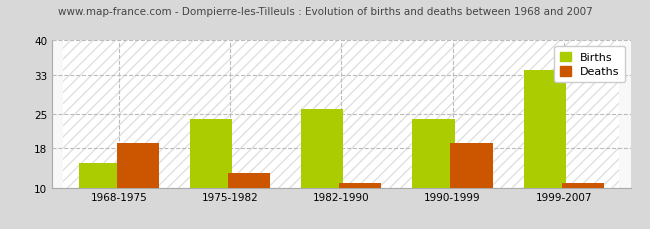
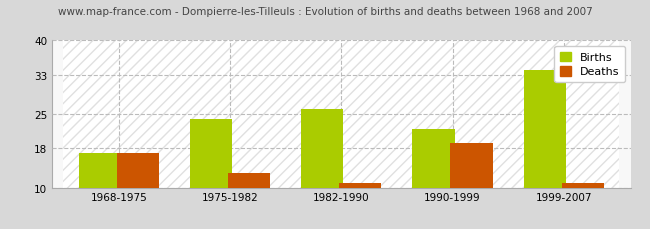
Births/1968-1975: 15 -> 17
Deaths/1968-1975: 19 -> 17
Births/1990-1999: 24 -> 22
